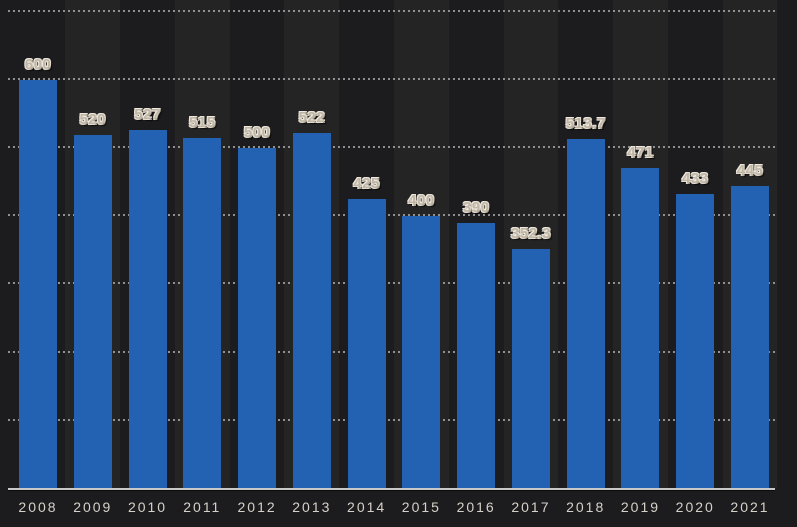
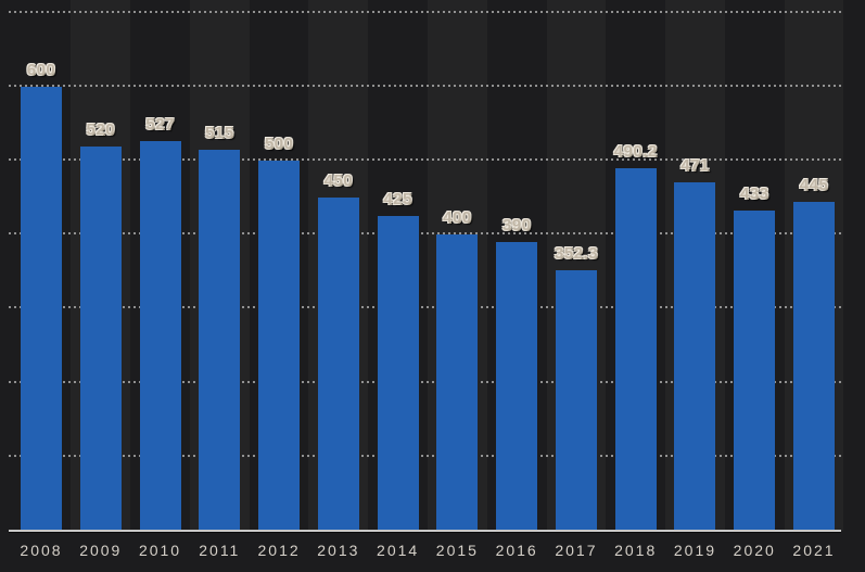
2013: 522 -> 450
2018: 513.7 -> 490.2
